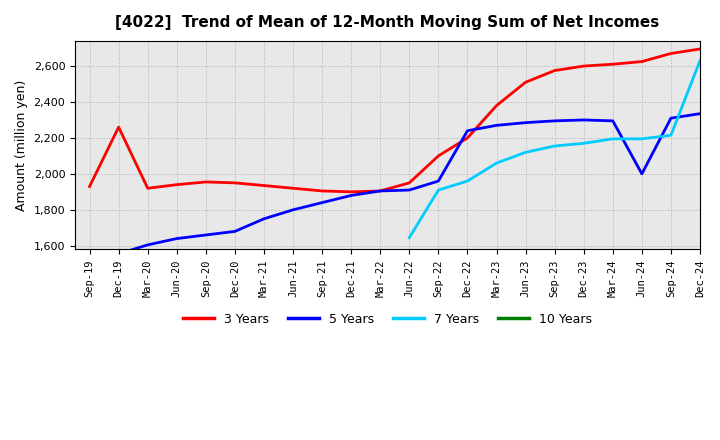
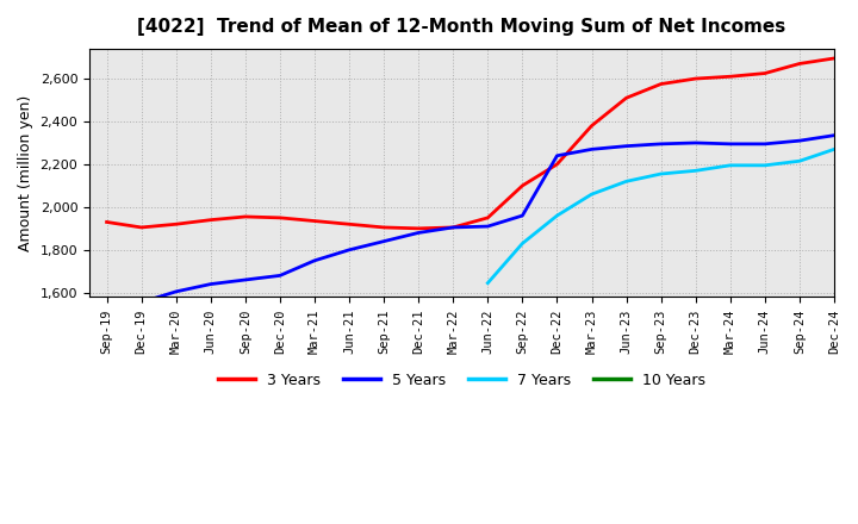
3 Years/Dec-19: 2,260 -> 1,900
7 Years/Sep-22: 1,910 -> 1,830
5 Years/Jun-24: 2,000 -> 2,300
7 Years/Dec-24: 2,630 -> 2,270
